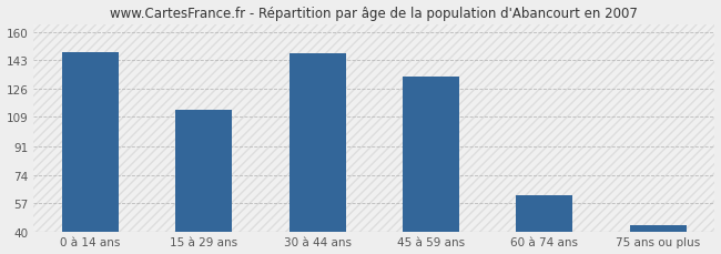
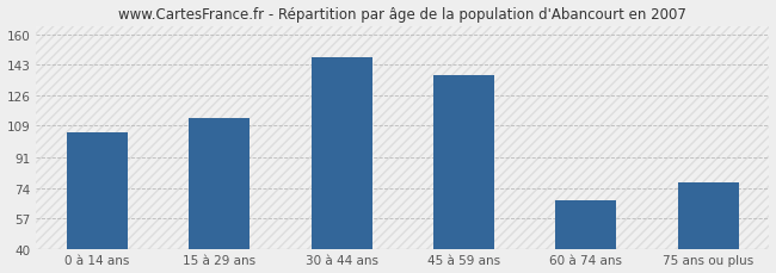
0 à 14 ans: 148 -> 105
45 à 59 ans: 133 -> 137
60 à 74 ans: 62 -> 67
75 ans ou plus: 44 -> 77
